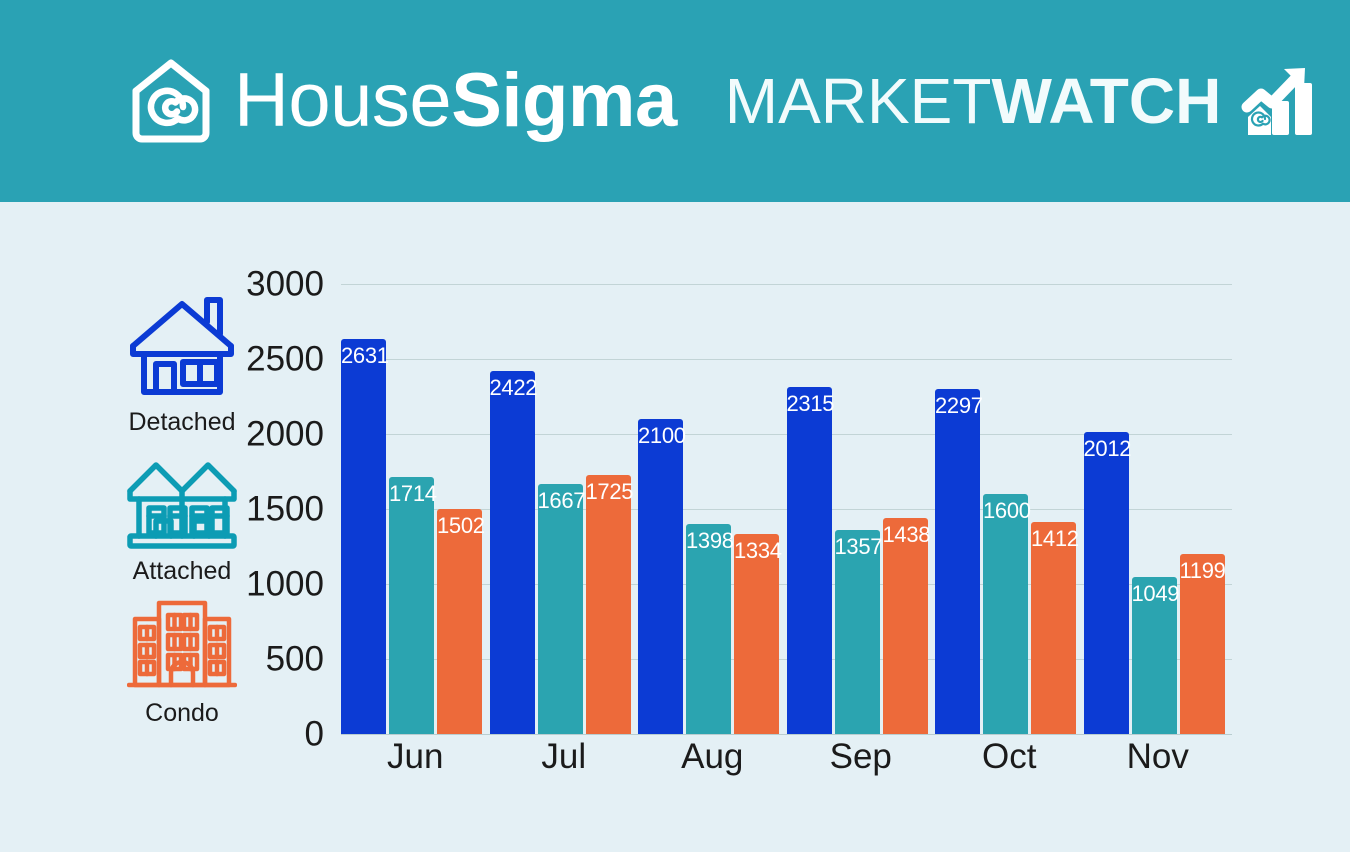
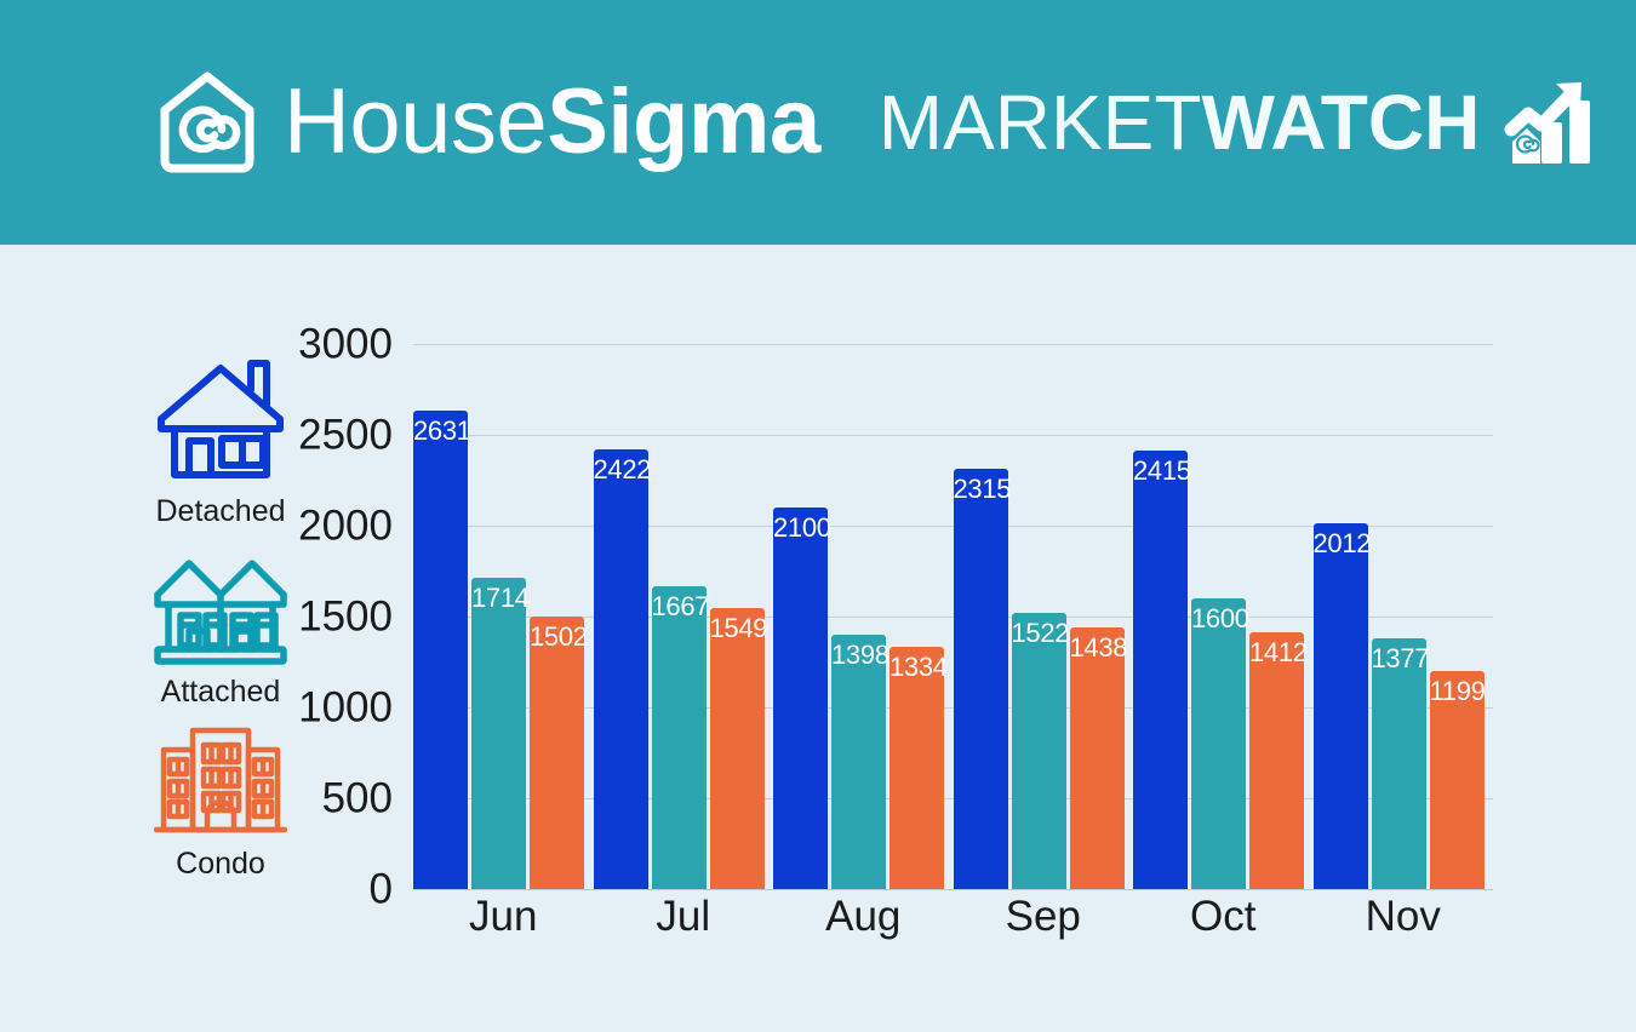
Condo/Jul: 1725 -> 1549
Attached/Sep: 1357 -> 1522
Detached/Oct: 2297 -> 2415
Attached/Nov: 1049 -> 1377
